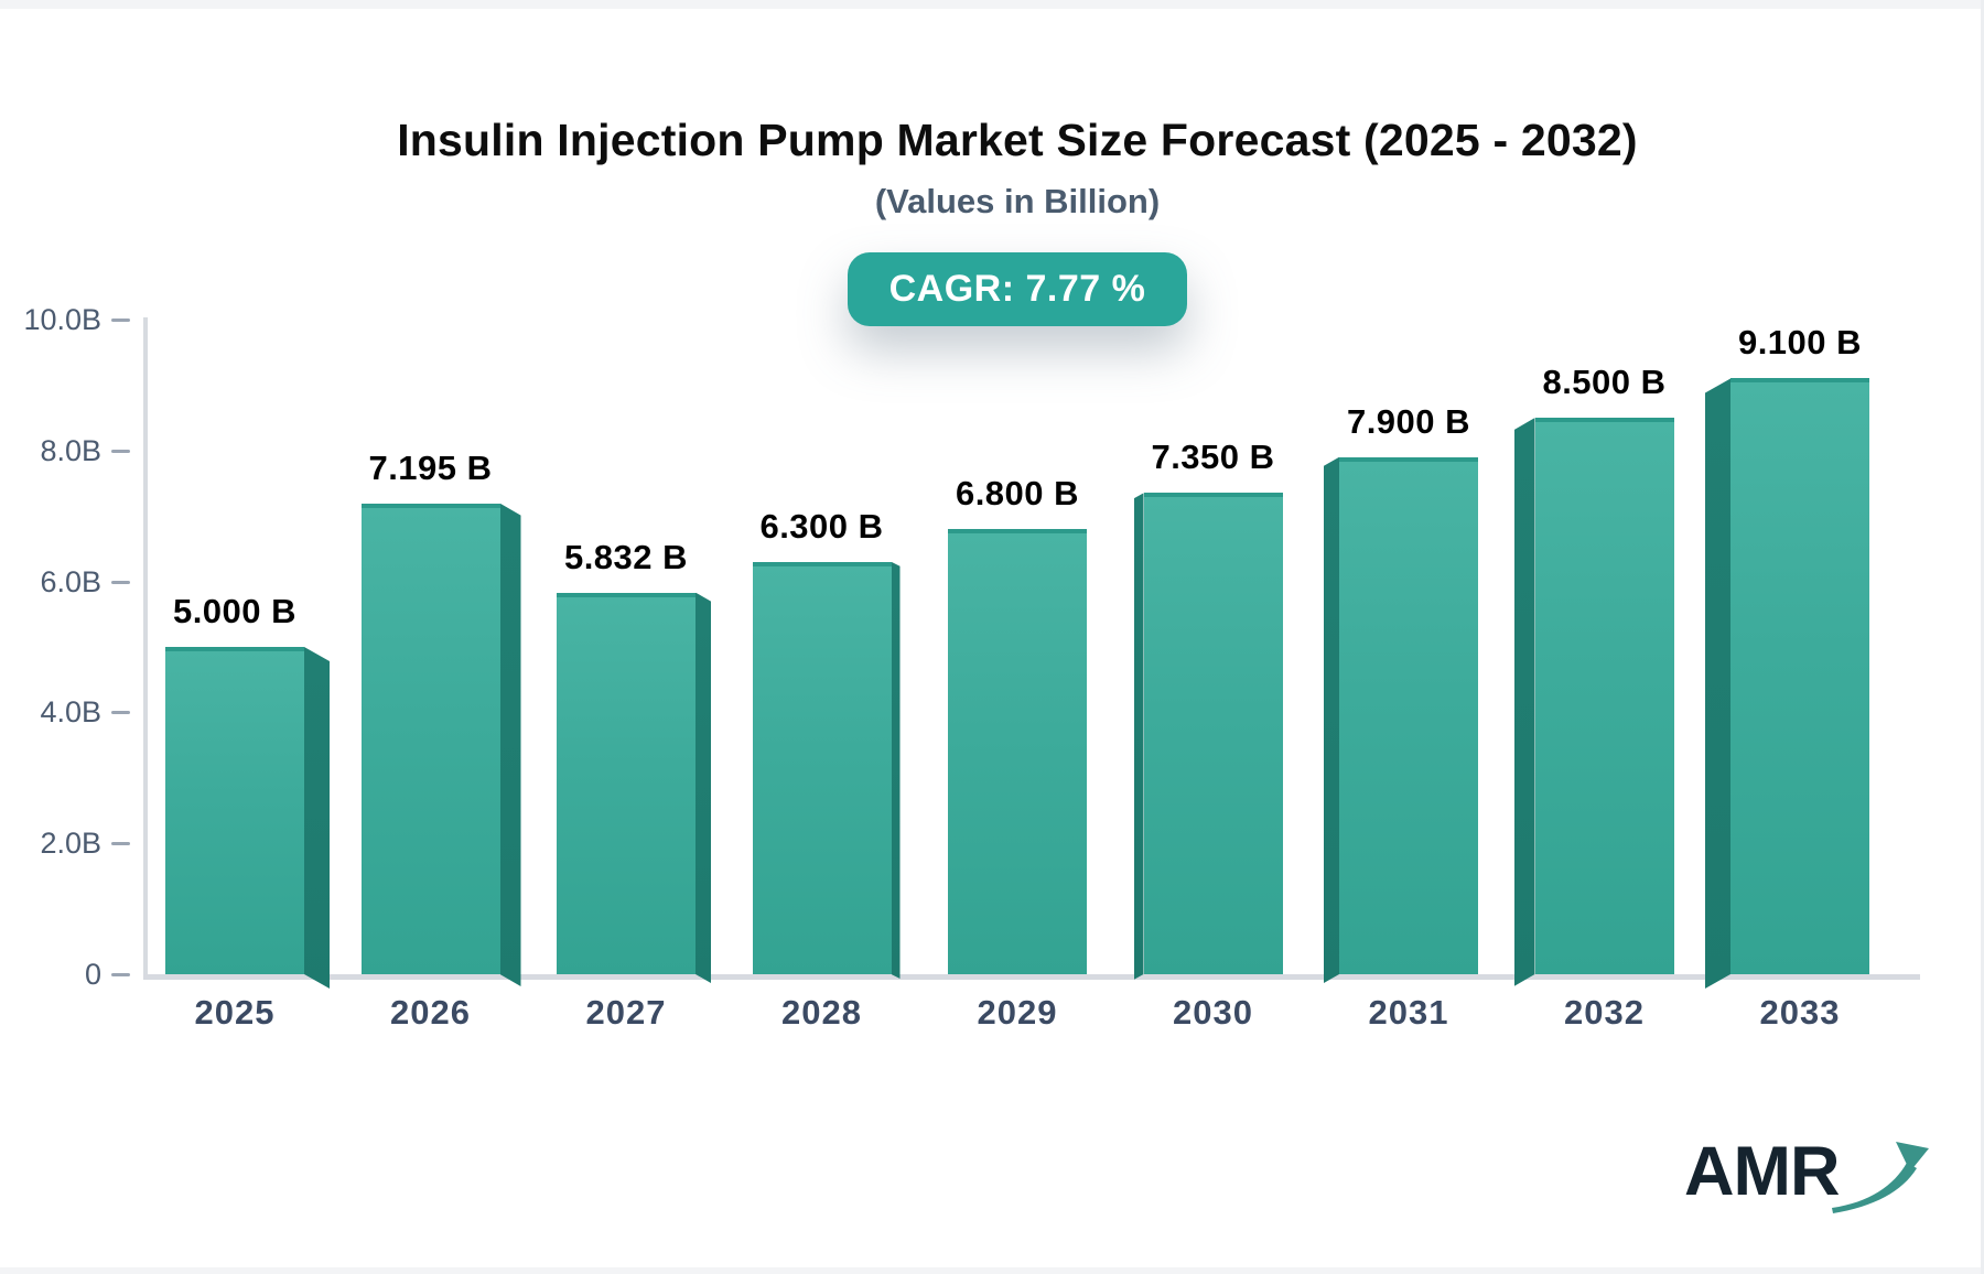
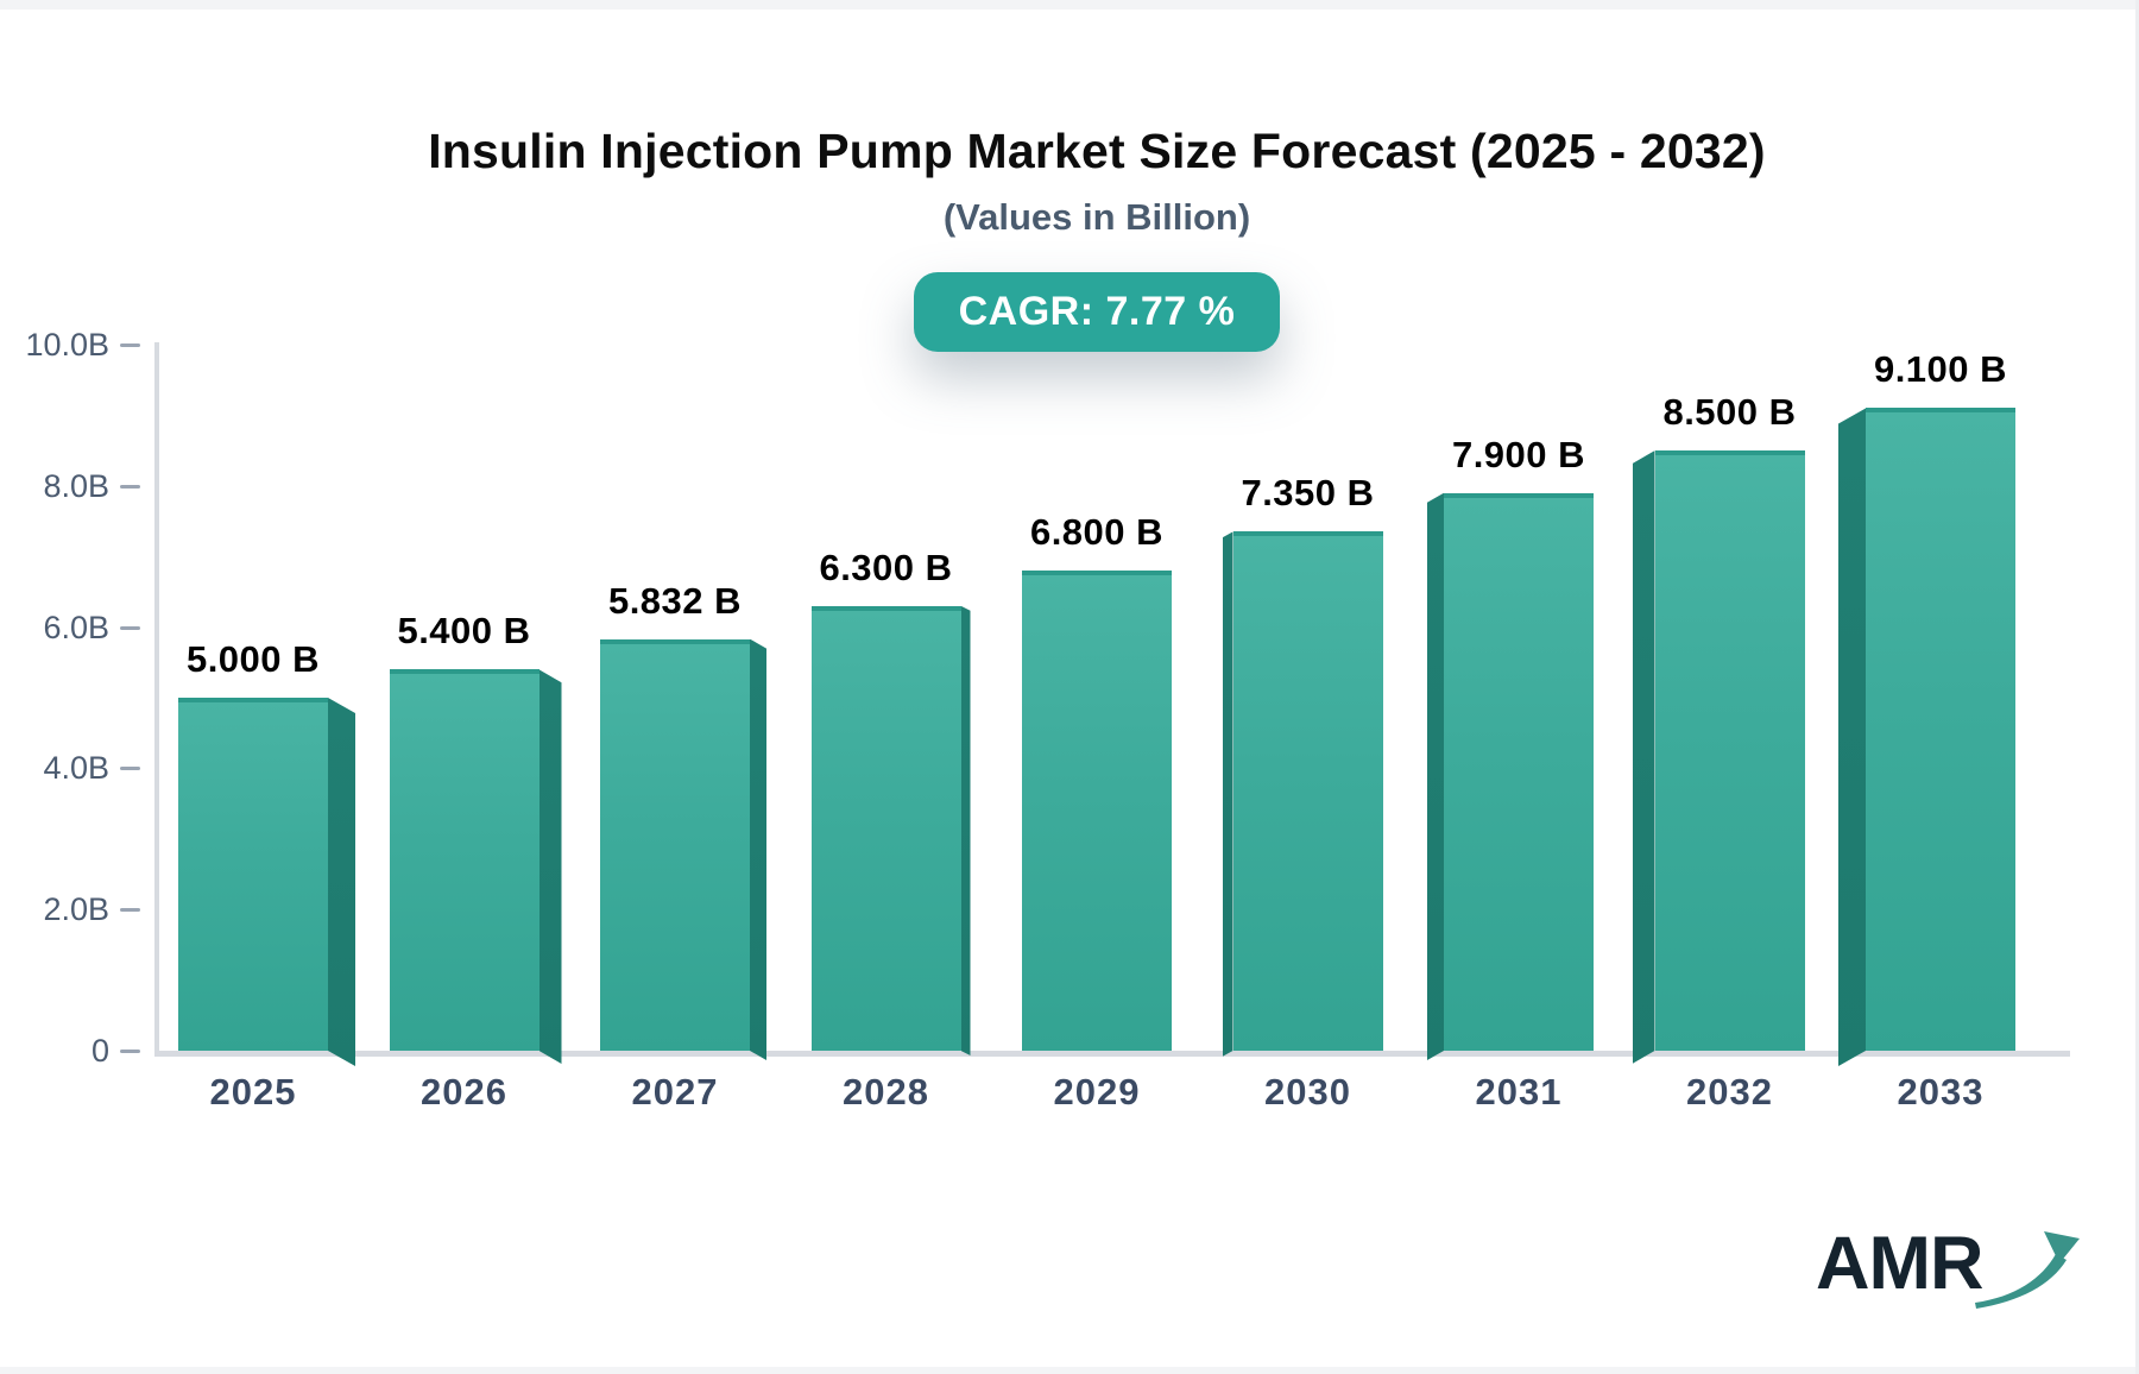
2026: 7.195 -> 5.400
